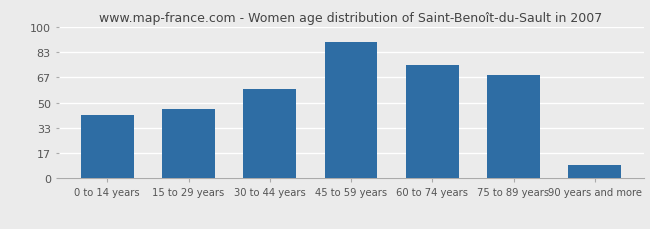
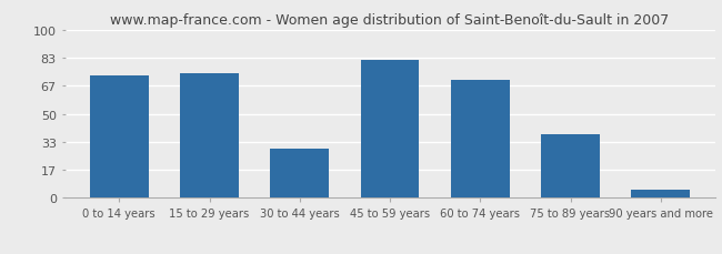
0 to 14 years: 42 -> 73
15 to 29 years: 46 -> 74
30 to 44 years: 59 -> 29
45 to 59 years: 90 -> 82
60 to 74 years: 75 -> 70
75 to 89 years: 68 -> 38
90 years and more: 9 -> 5
